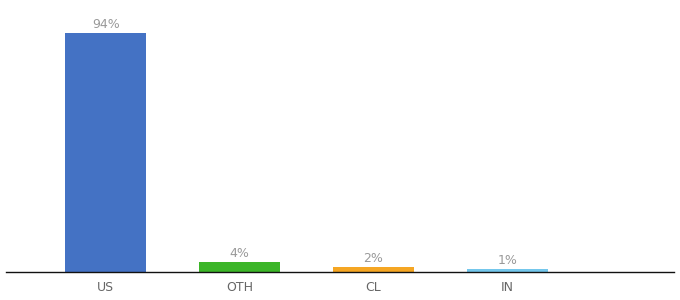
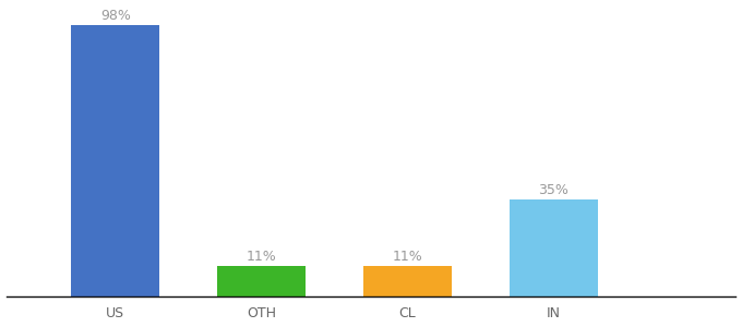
US: 94% -> 98%
OTH: 4% -> 11%
CL: 2% -> 11%
IN: 1% -> 35%
